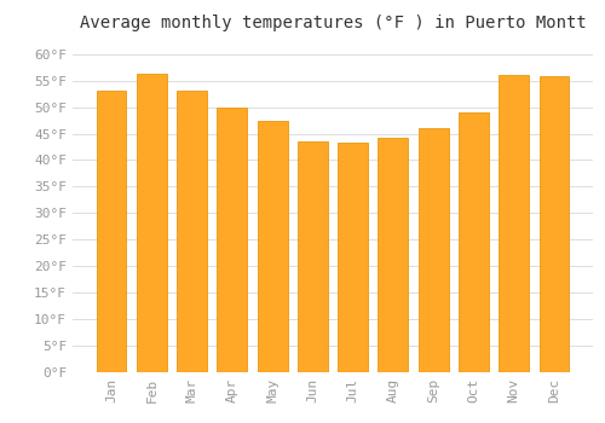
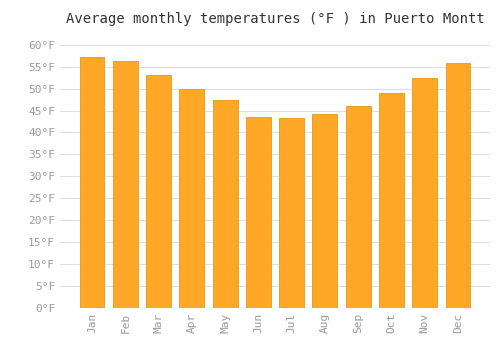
Jan: 53.0°F -> 57.2°F
Nov: 56.0°F -> 52.5°F
